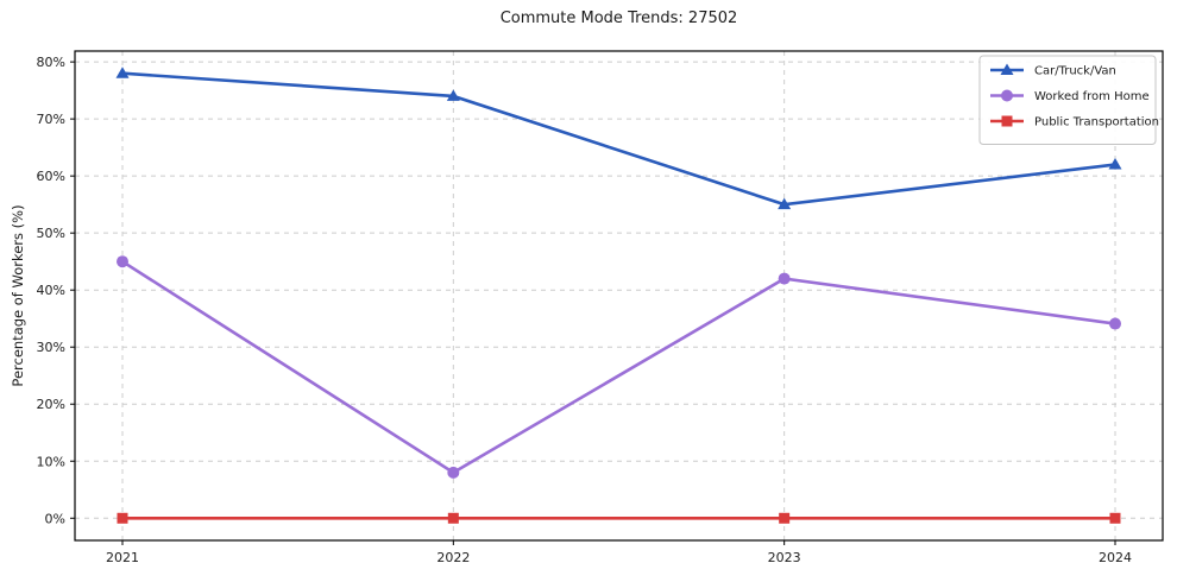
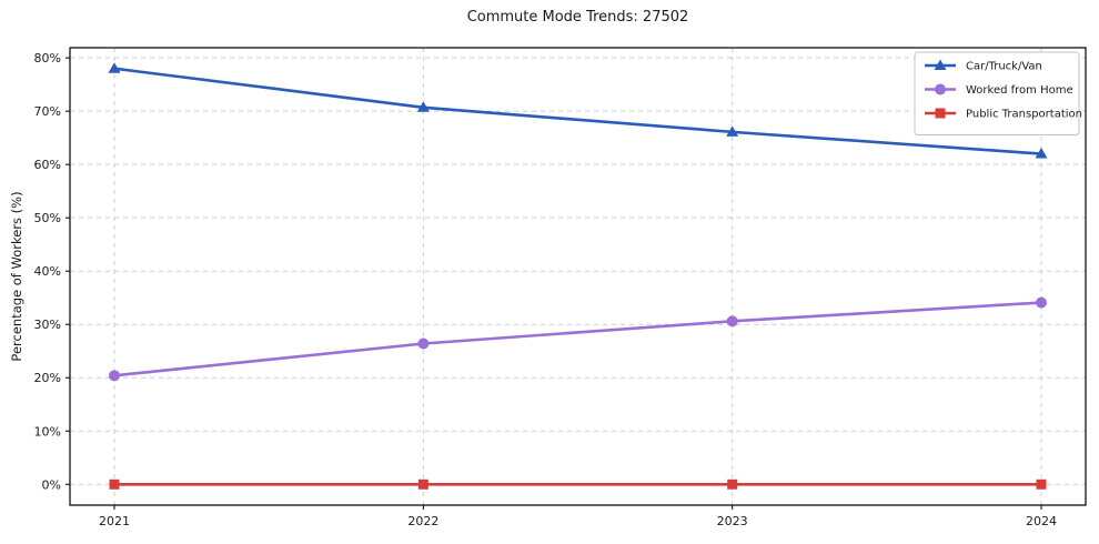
Worked from Home/2021: 45% -> 20%
Car/Truck/Van/2022: 74% -> 71%
Worked from Home/2022: 8% -> 26%
Car/Truck/Van/2023: 55% -> 66%
Worked from Home/2023: 42% -> 31%
